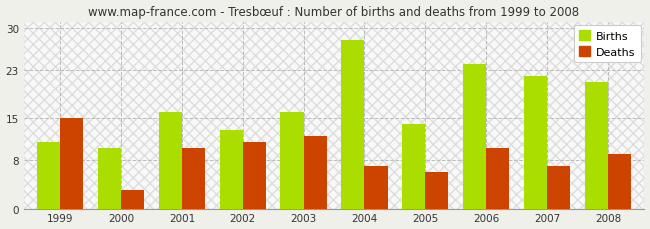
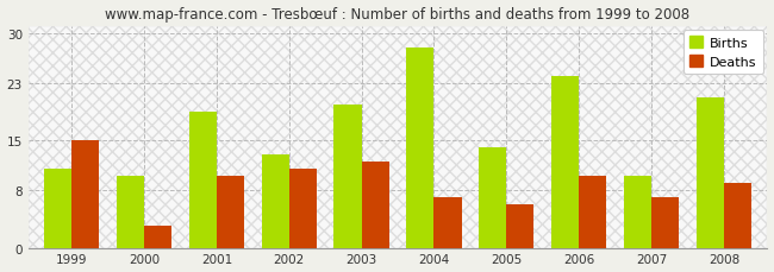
Births/2001: 16 -> 19
Births/2003: 16 -> 20
Births/2007: 22 -> 10
